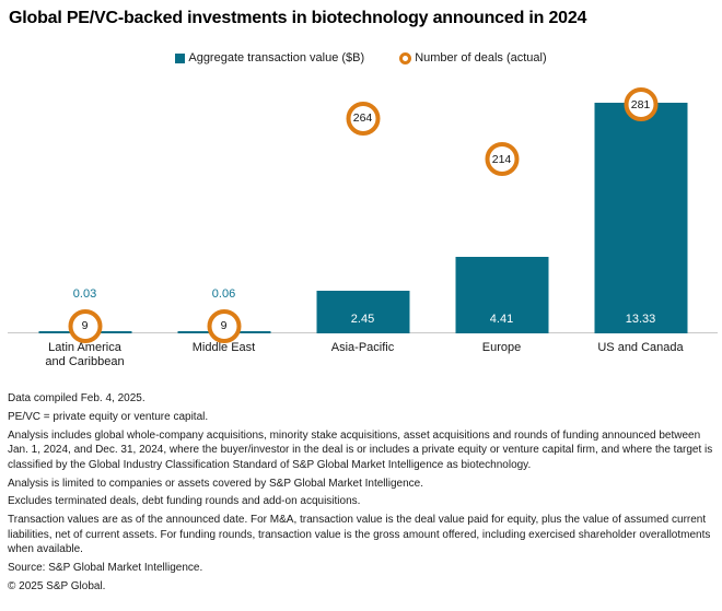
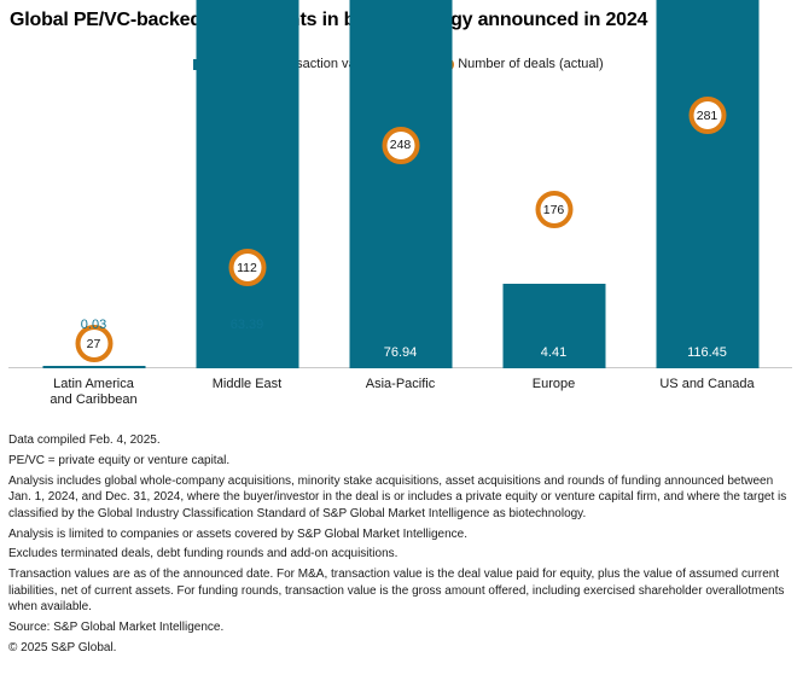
Number of deals (actual)/Latin America and Caribbean: 9 -> 27
Aggregate transaction value ($B)/Middle East: 0.06 -> 63.39
Number of deals (actual)/Middle East: 9 -> 112
Aggregate transaction value ($B)/Asia-Pacific: 2.45 -> 76.94
Number of deals (actual)/Asia-Pacific: 264 -> 248
Number of deals (actual)/Europe: 214 -> 176
Aggregate transaction value ($B)/US and Canada: 13.33 -> 116.45
